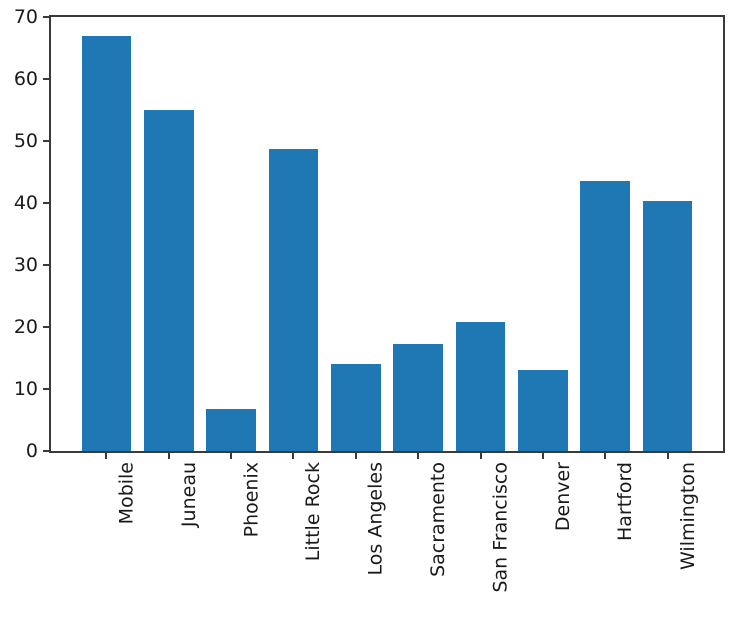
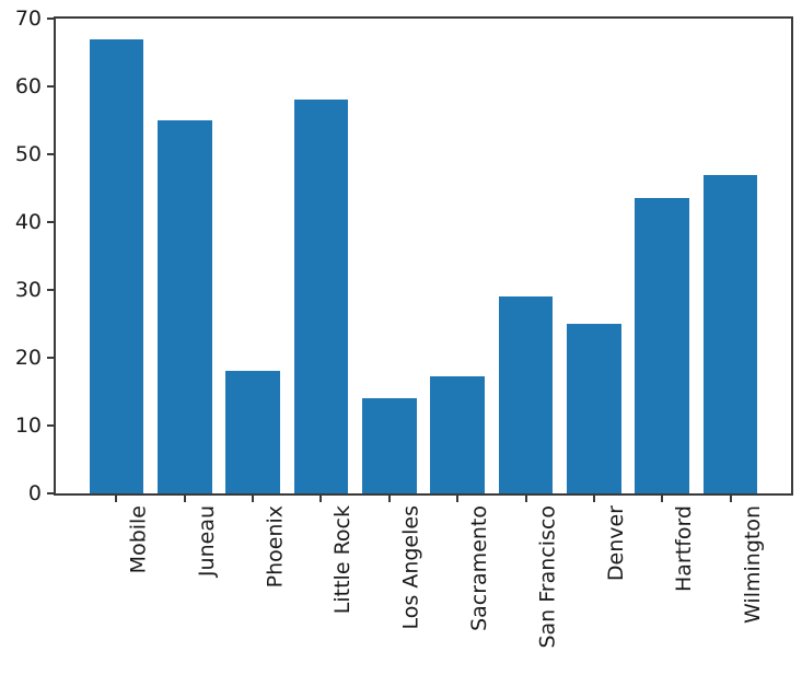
Phoenix: 7 -> 18
Little Rock: 49 -> 58
San Francisco: 21 -> 29
Denver: 13 -> 25
Wilmington: 40 -> 47
